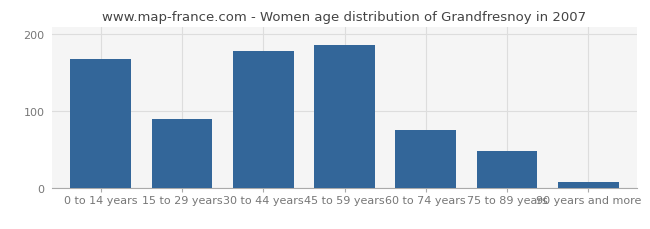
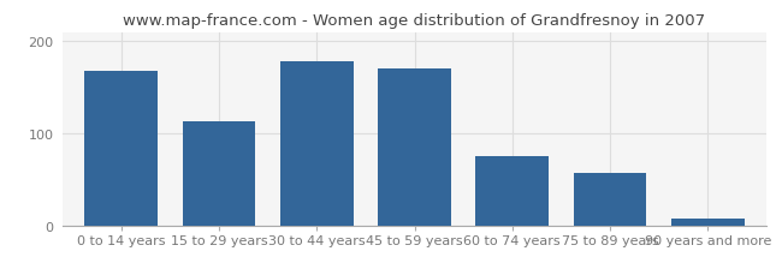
15 to 29 years: 90 -> 113
45 to 59 years: 186 -> 170
75 to 89 years: 48 -> 57
